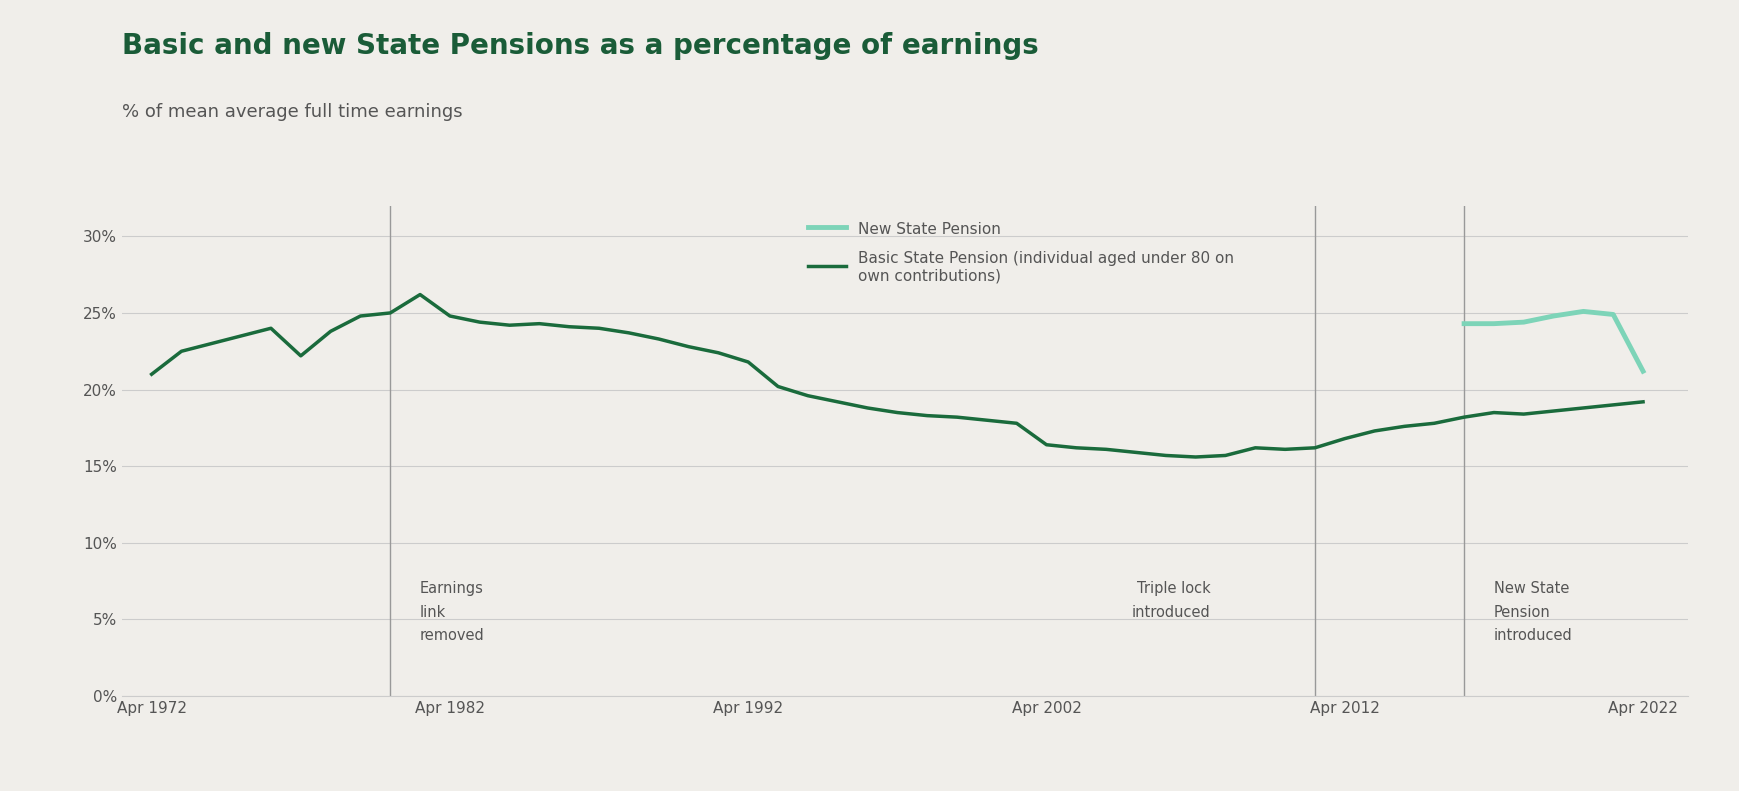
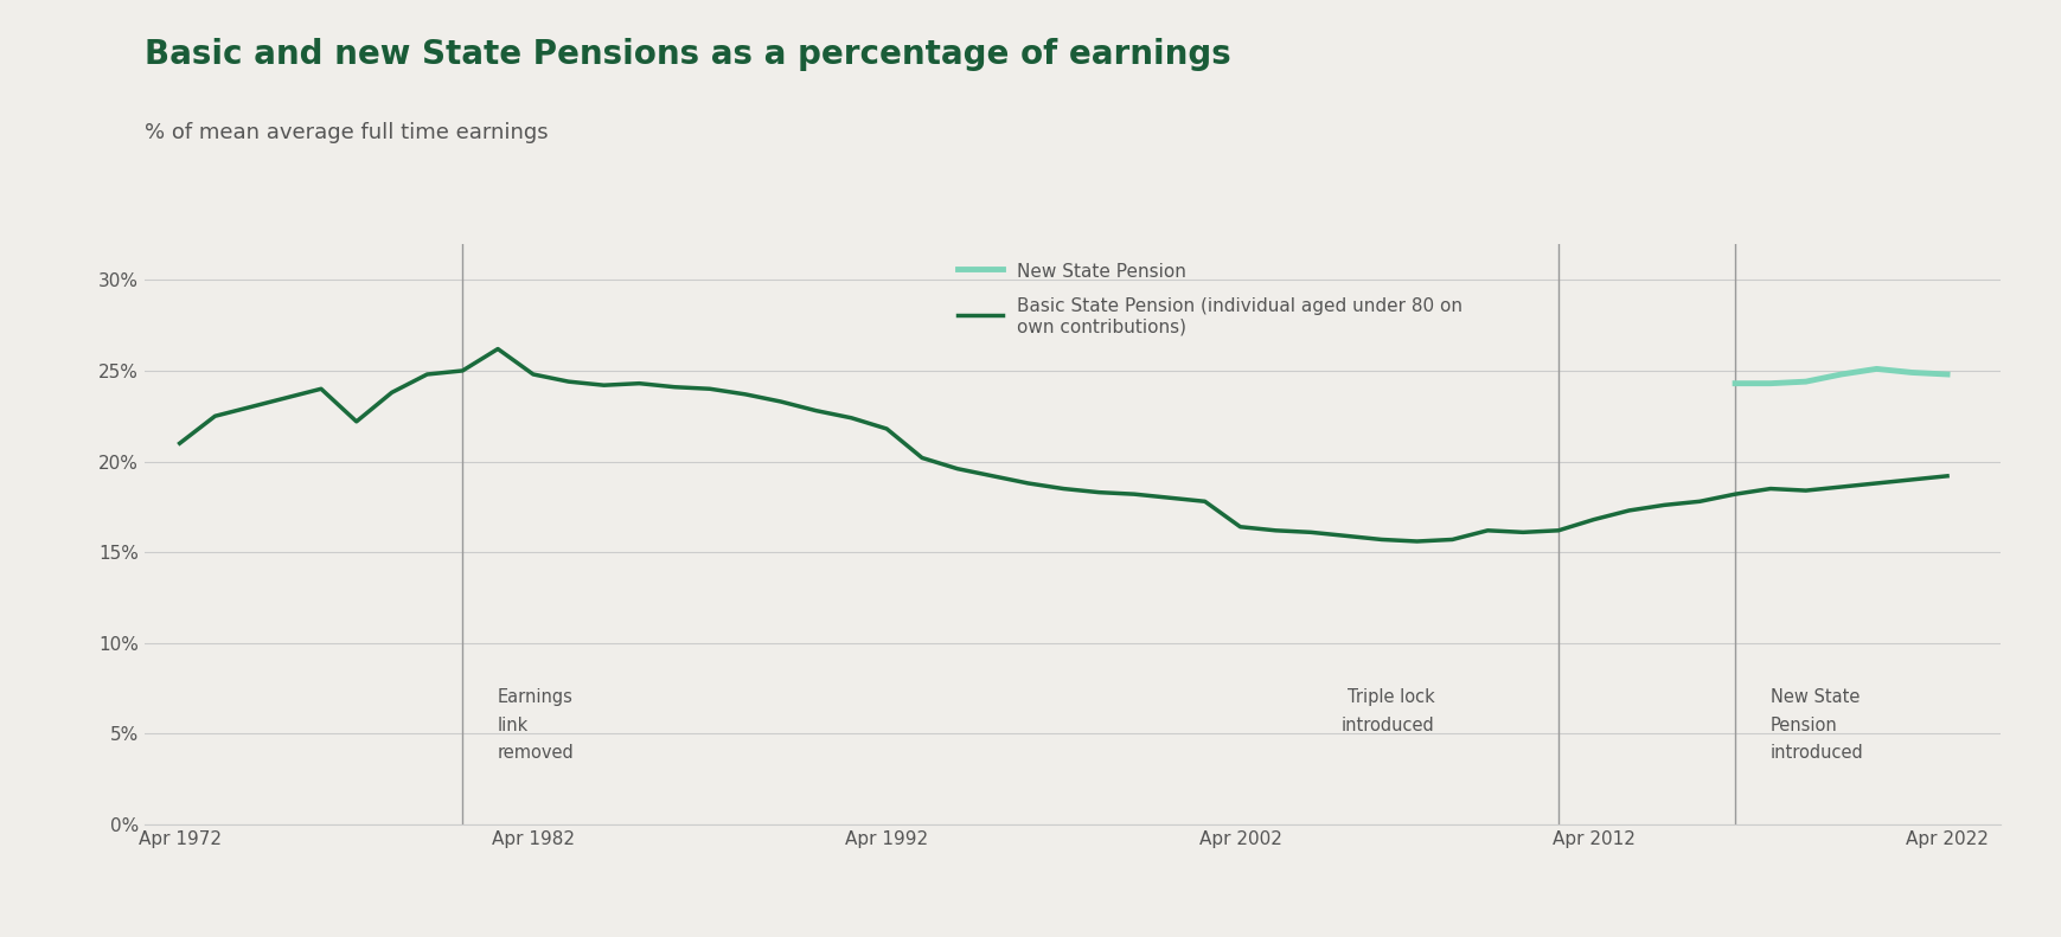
New State Pension/Apr 2022: 21.2% -> 24.8%
